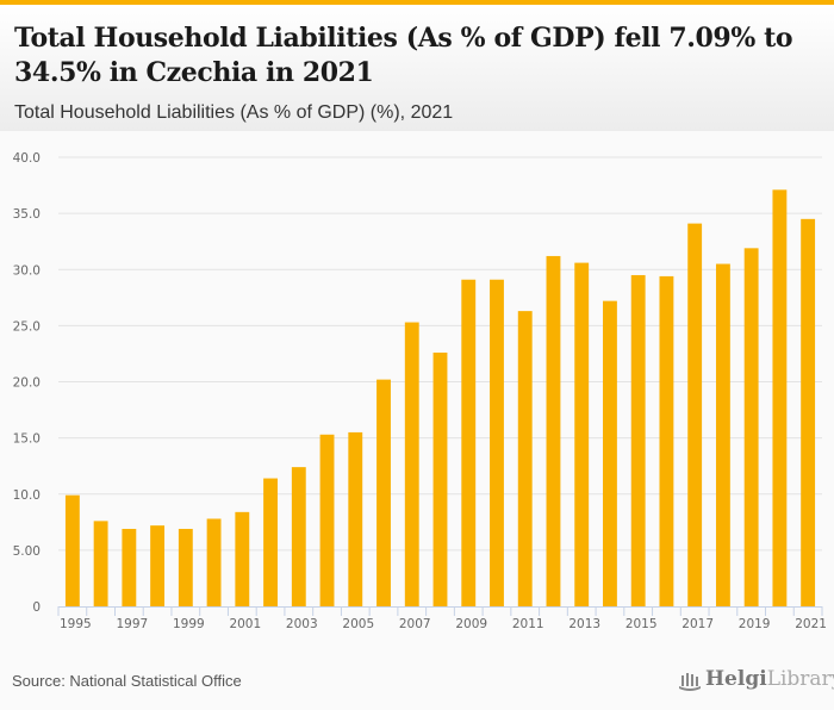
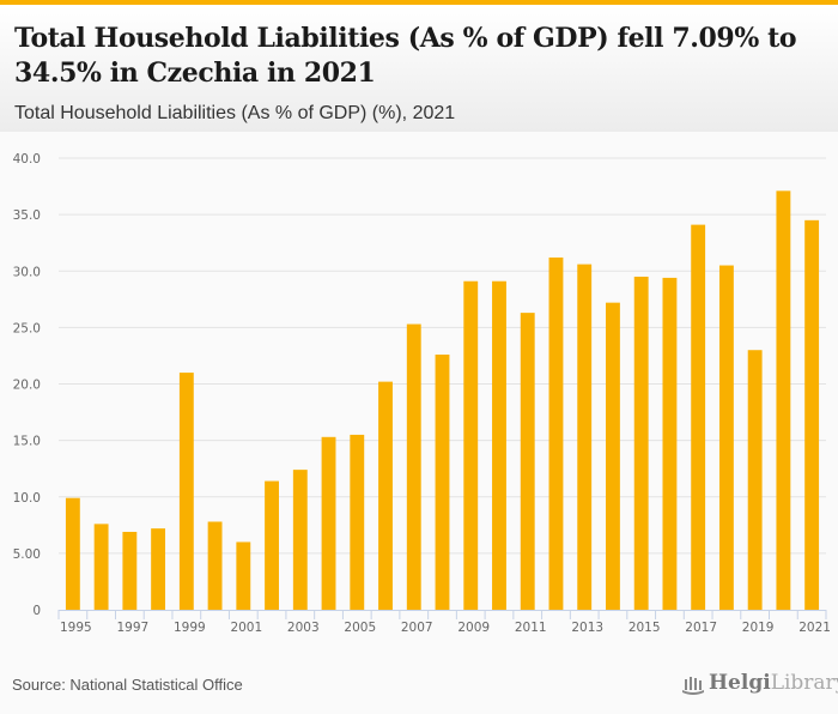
1999: 7 -> 21
2001: 8 -> 6
2019: 32 -> 23
